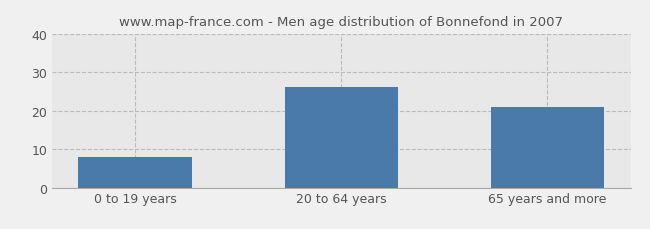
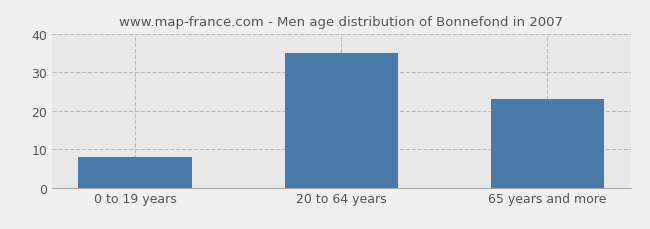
20 to 64 years: 26 -> 35
65 years and more: 21 -> 23
